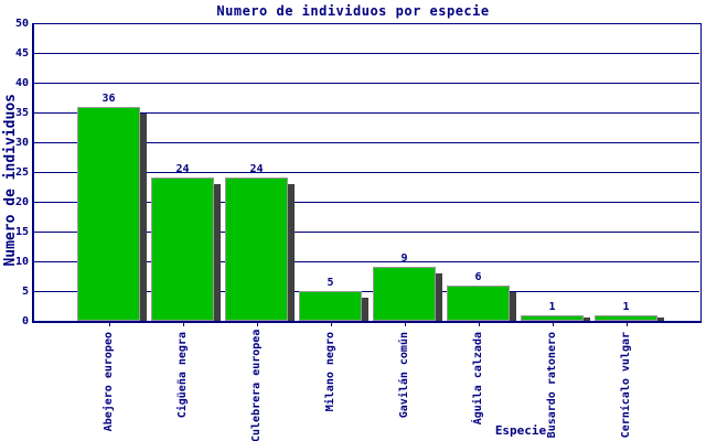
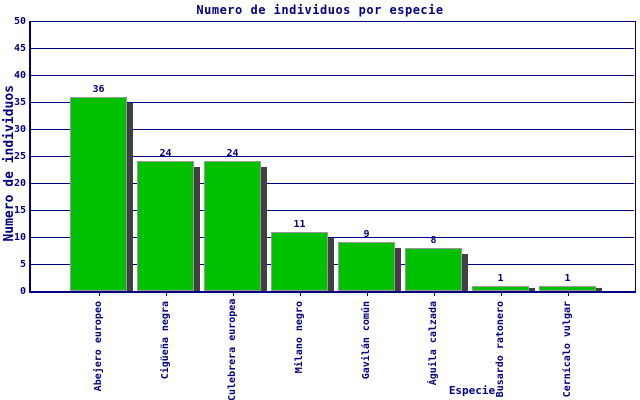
Milano negro: 5 -> 11
Águila calzada: 6 -> 8
